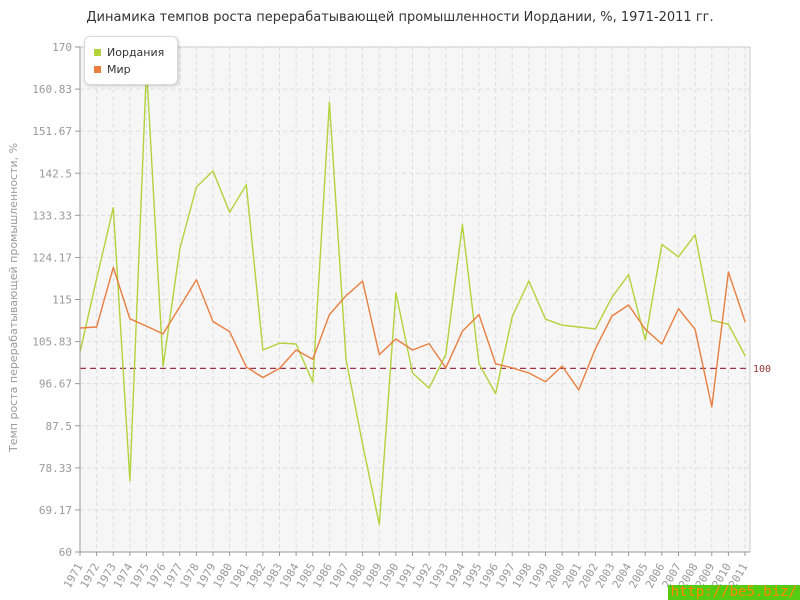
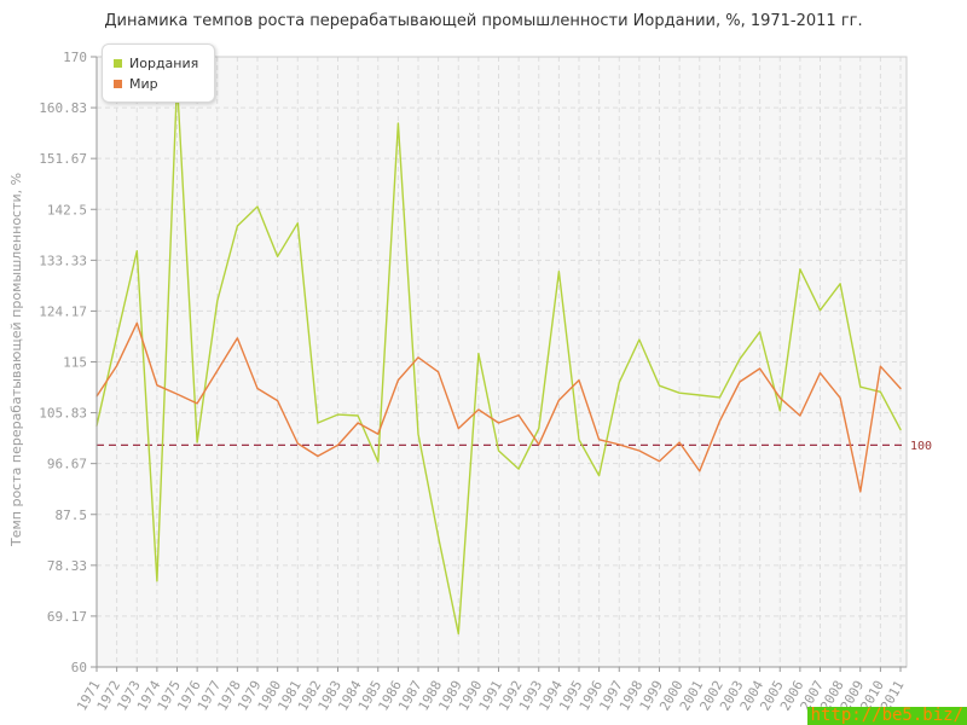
Мир/1972: 109 -> 114
Мир/1988: 119 -> 113
Иордания/2006: 127 -> 132
Мир/2010: 121 -> 114
